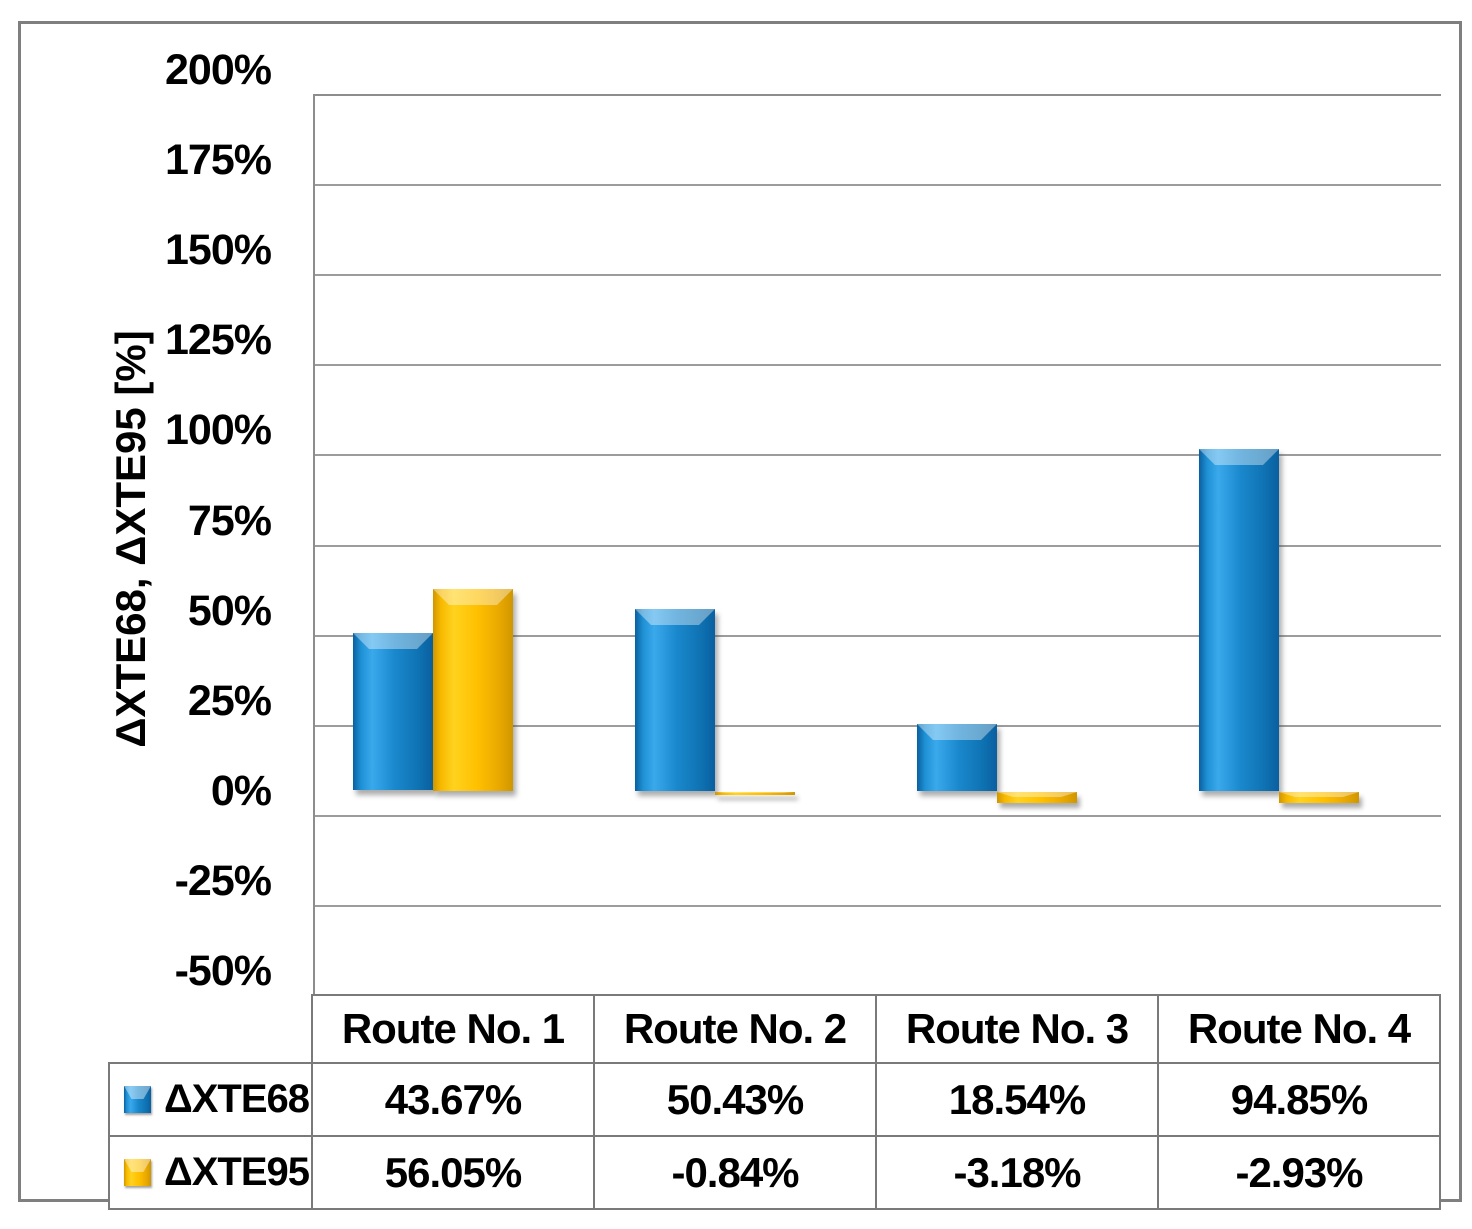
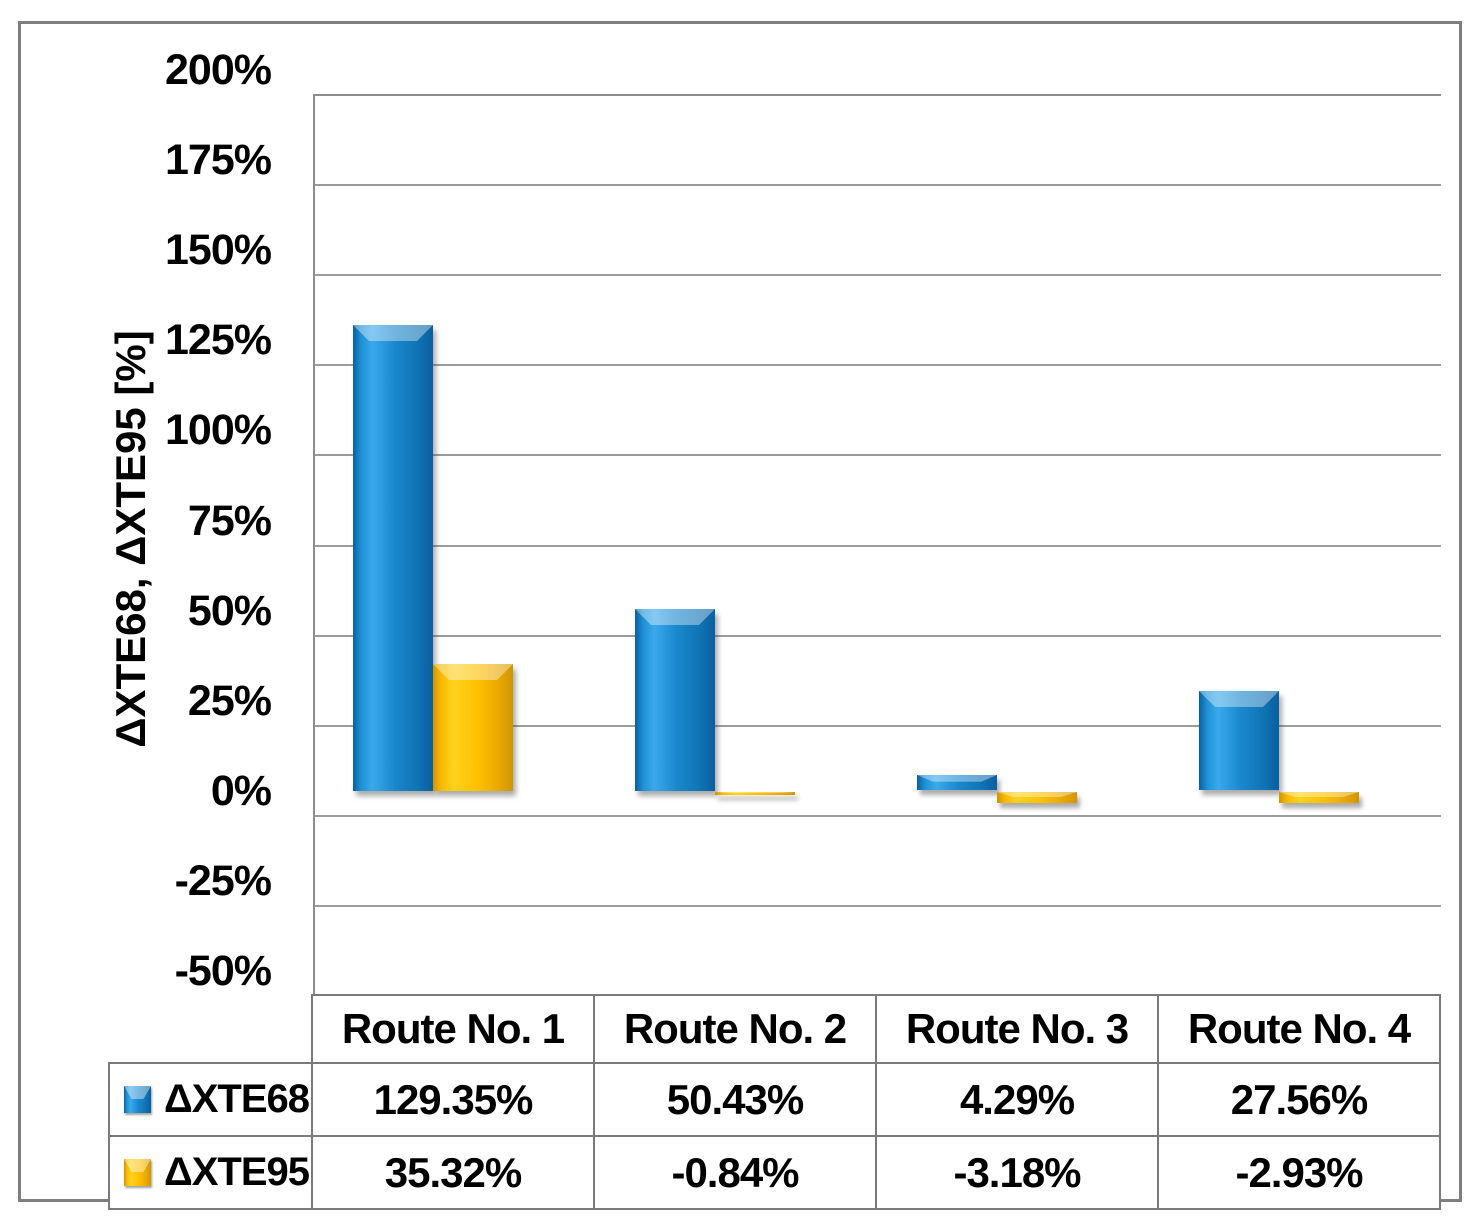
ΔXTE68/Route No. 1: 43.67% -> 129.35%
ΔXTE95/Route No. 1: 56.05% -> 35.32%
ΔXTE68/Route No. 3: 18.54% -> 4.29%
ΔXTE68/Route No. 4: 94.85% -> 27.56%
